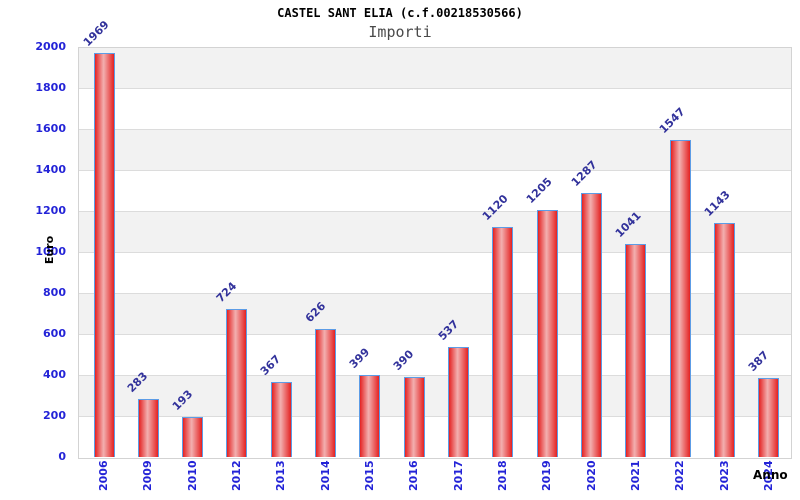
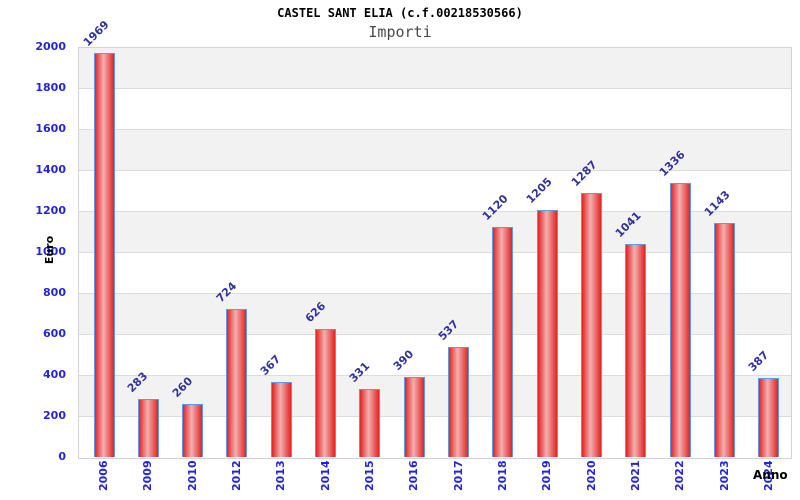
2010: 193 -> 260
2015: 399 -> 331
2022: 1547 -> 1336
